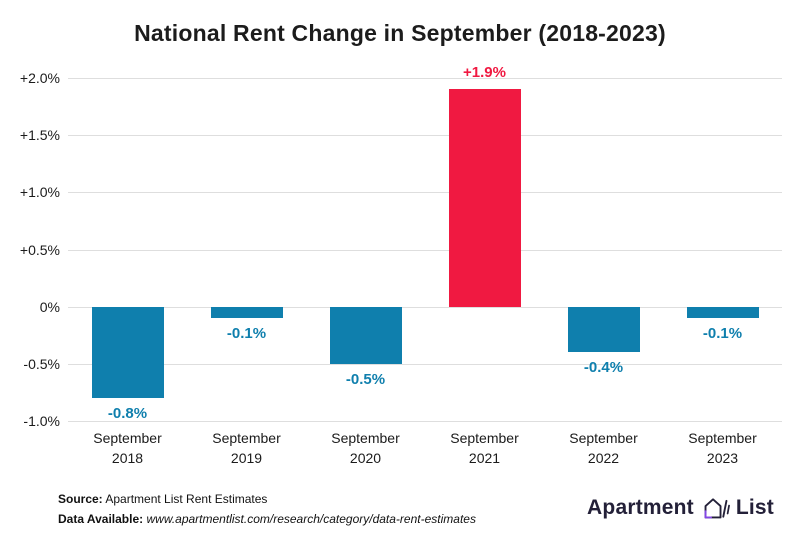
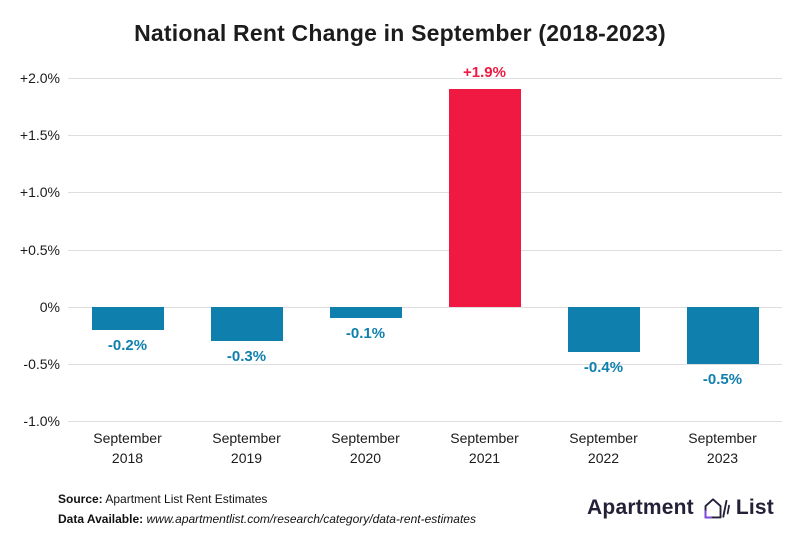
September 2018: -0.8% -> -0.2%
September 2019: -0.1% -> -0.3%
September 2020: -0.5% -> -0.1%
September 2023: -0.1% -> -0.5%
